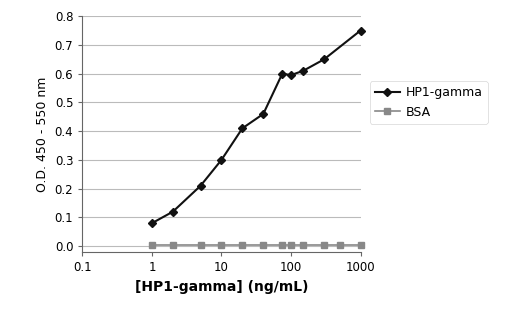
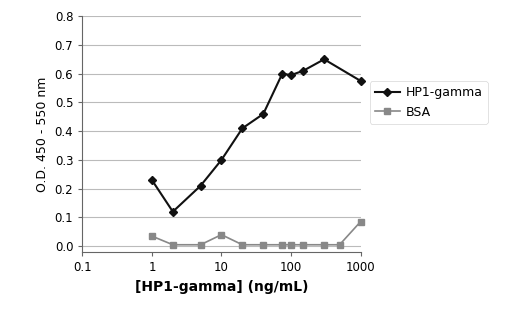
HP1-gamma/1: 0.080 -> 0.230
BSA/1: 0.005 -> 0.035
BSA/10: 0.005 -> 0.040
HP1-gamma/1000: 0.750 -> 0.575
BSA/1000: 0.005 -> 0.085
